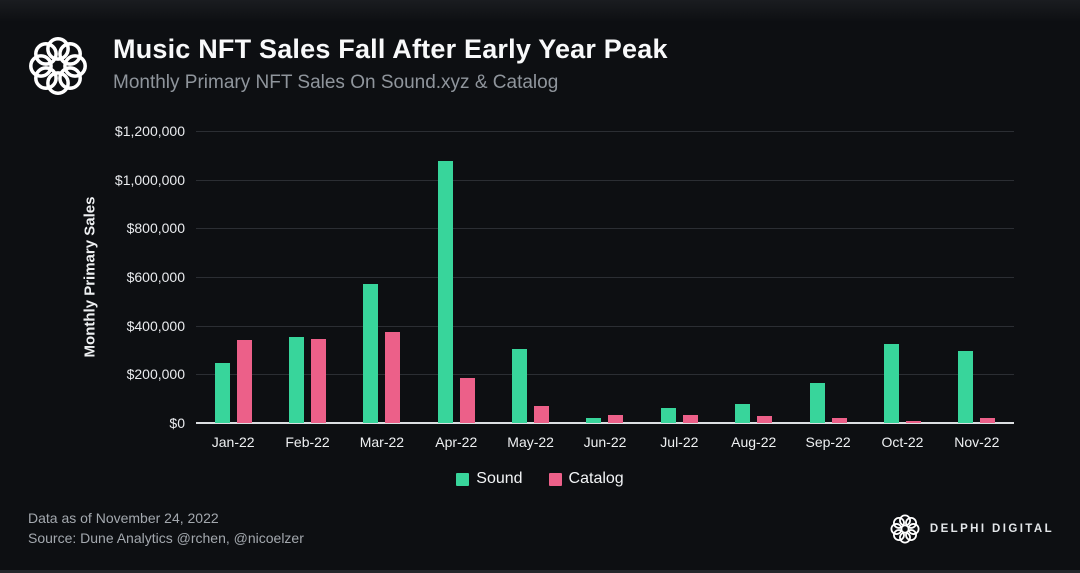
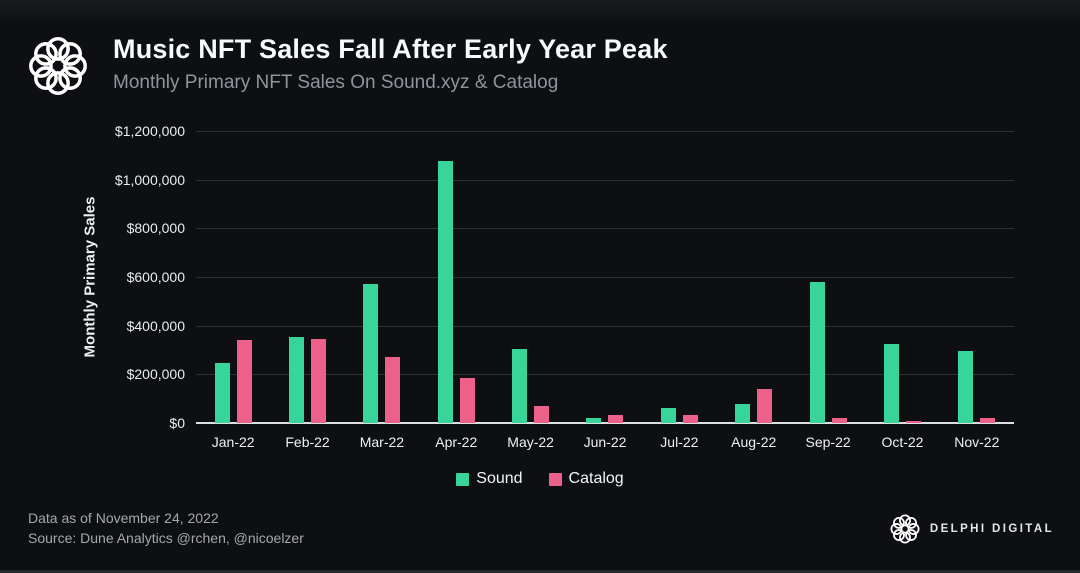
Catalog/Mar-22: $380000 -> $270000
Catalog/Aug-22: $30000 -> $140000
Sound/Sep-22: $160000 -> $580000
